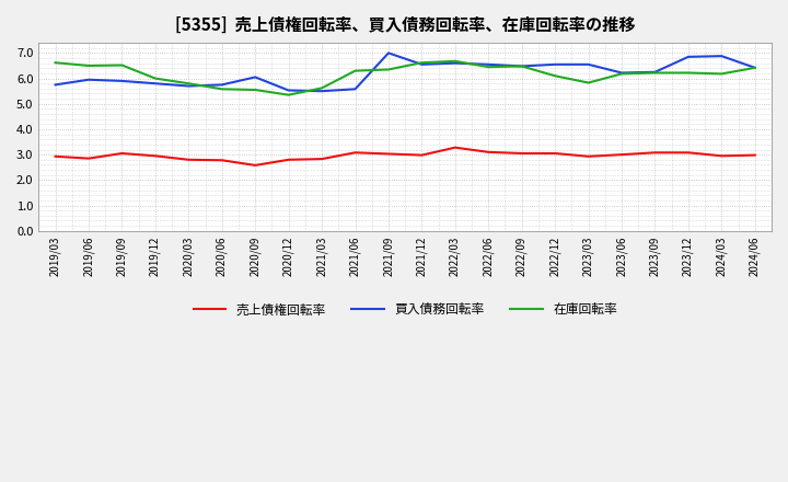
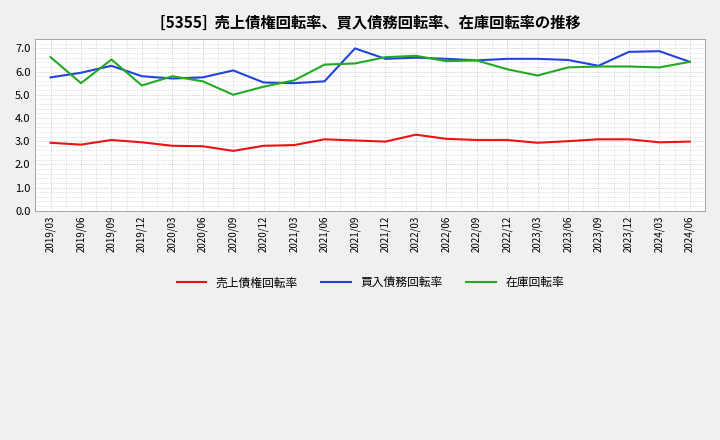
在庫回転率/2019/06: 6.50 -> 5.50
買入債務回転率/2019/09: 5.90 -> 6.25
在庫回転率/2019/12: 6.00 -> 5.40
在庫回転率/2020/09: 5.55 -> 5.00
買入債務回転率/2023/06: 6.22 -> 6.50
